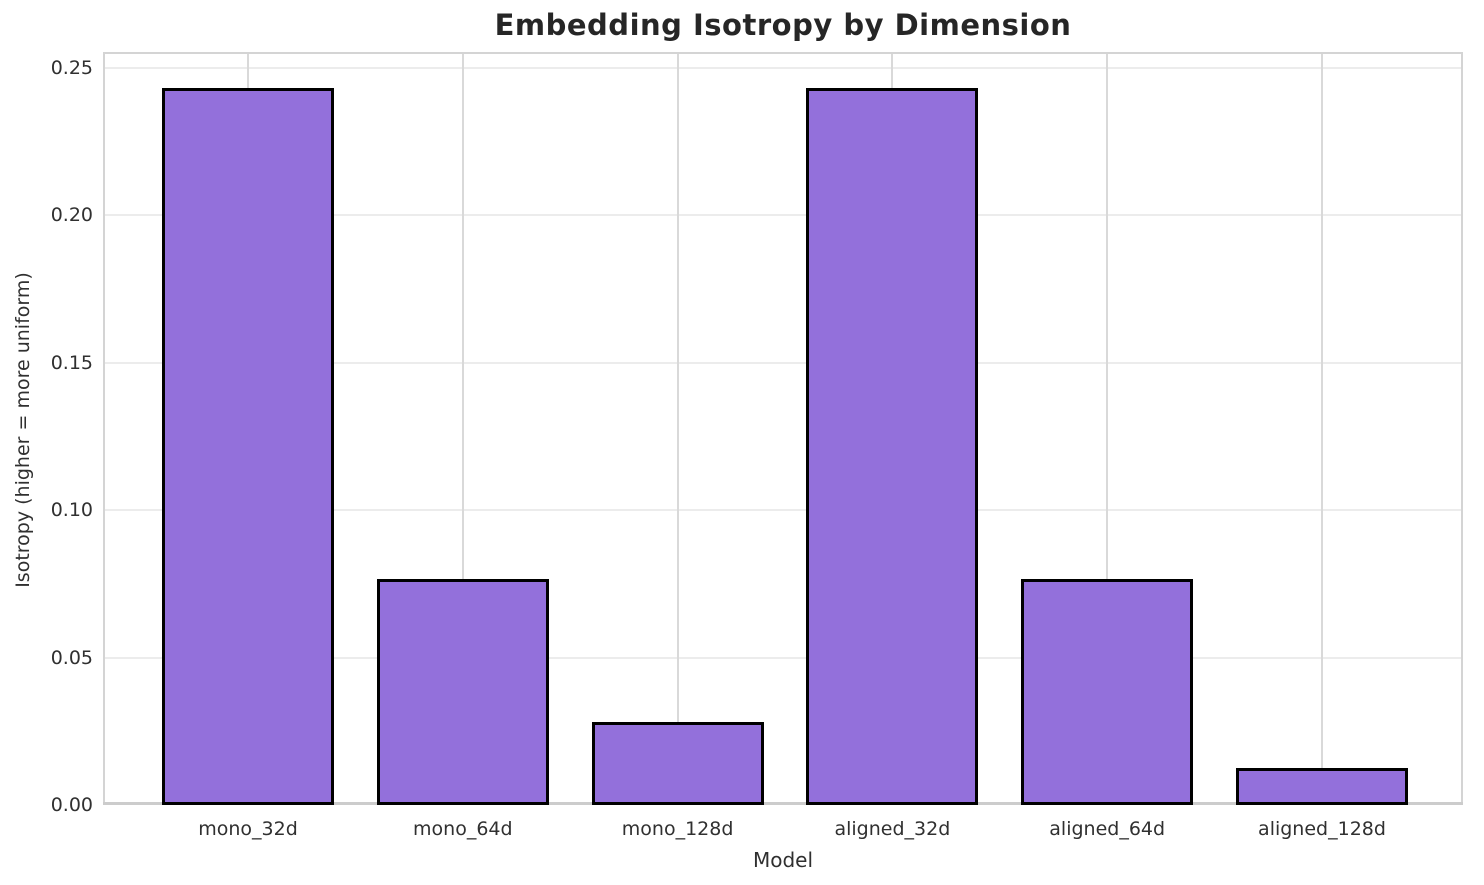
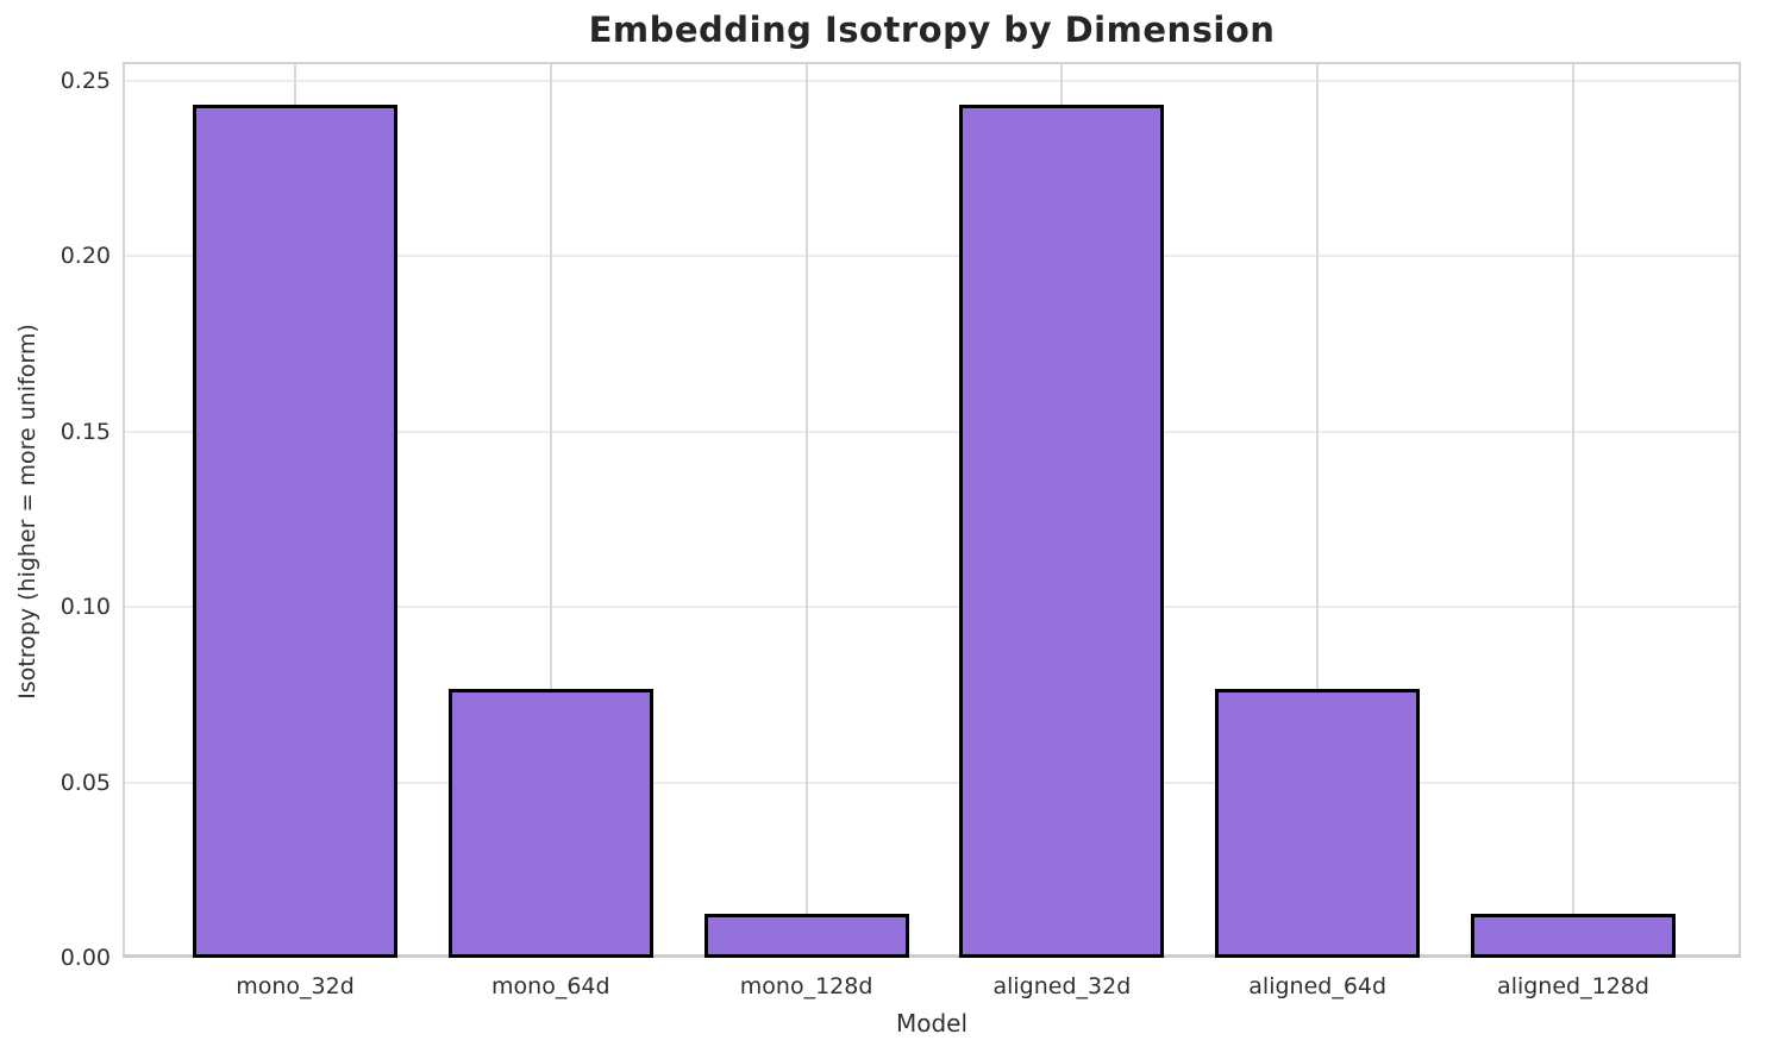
mono_128d: 0.028 -> 0.013
